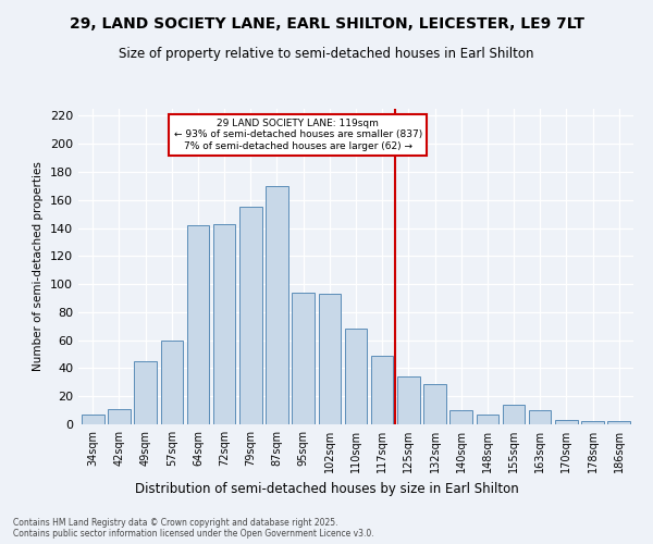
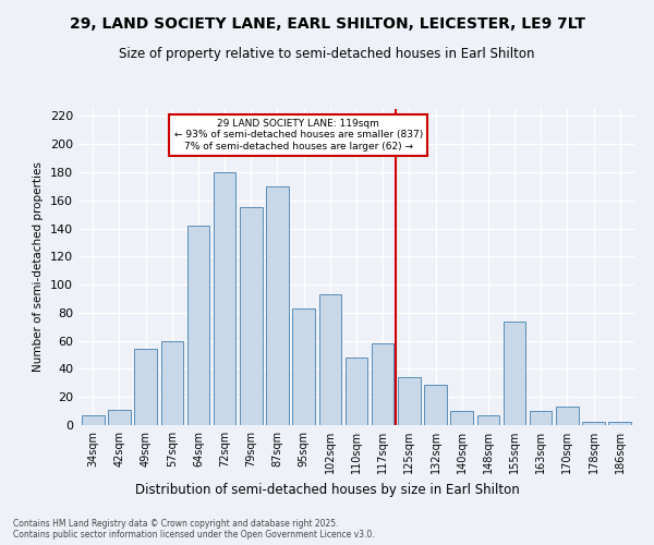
49sqm: 45 -> 54
72sqm: 143 -> 180
95sqm: 94 -> 83
110sqm: 68 -> 48
117sqm: 49 -> 58
155sqm: 14 -> 74
170sqm: 3 -> 13
